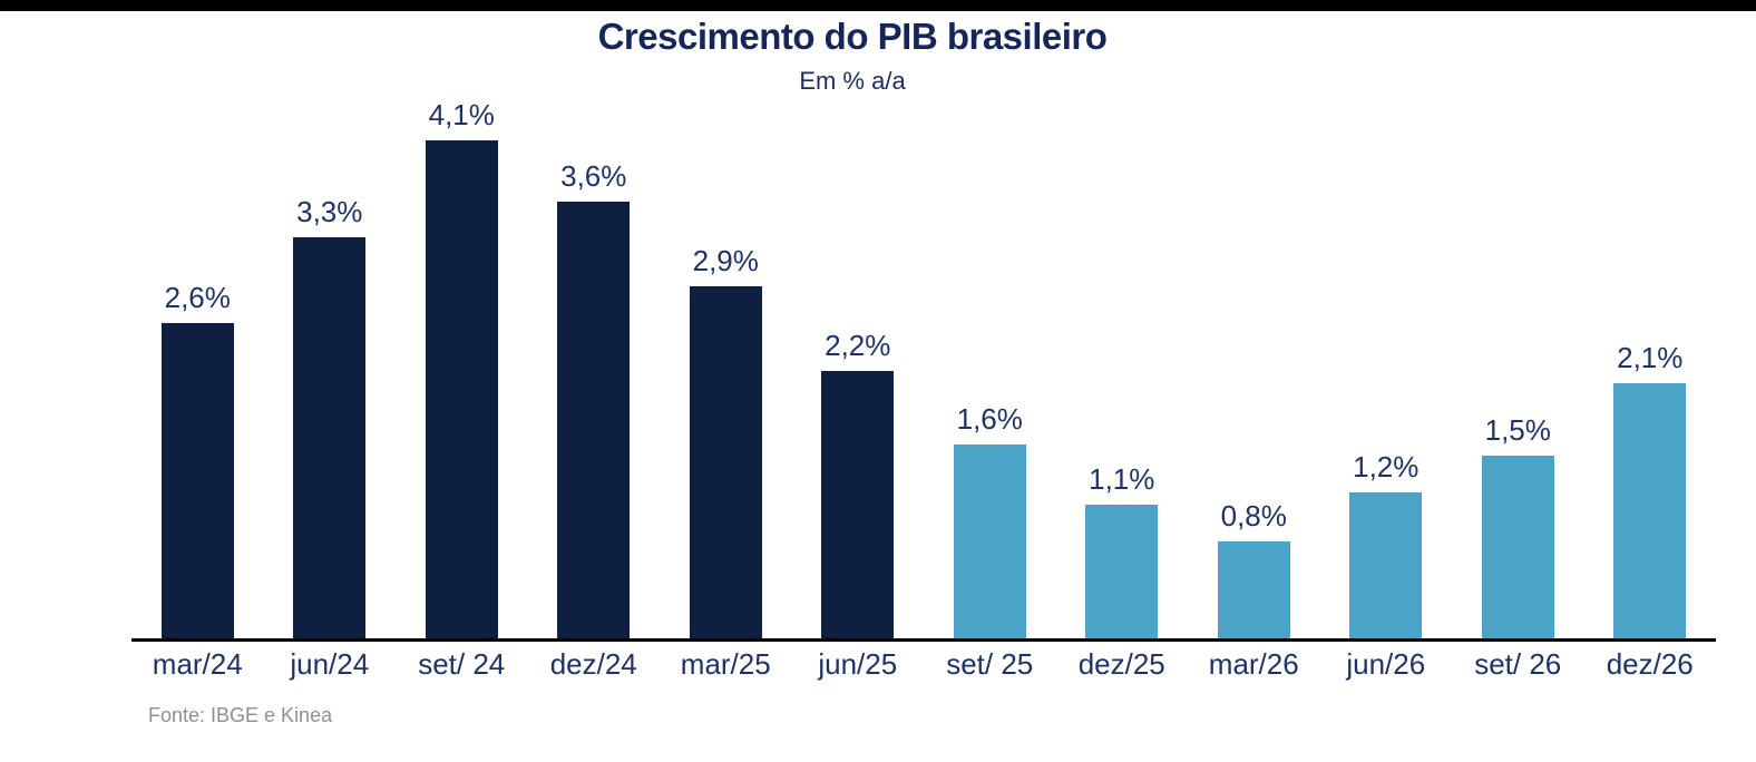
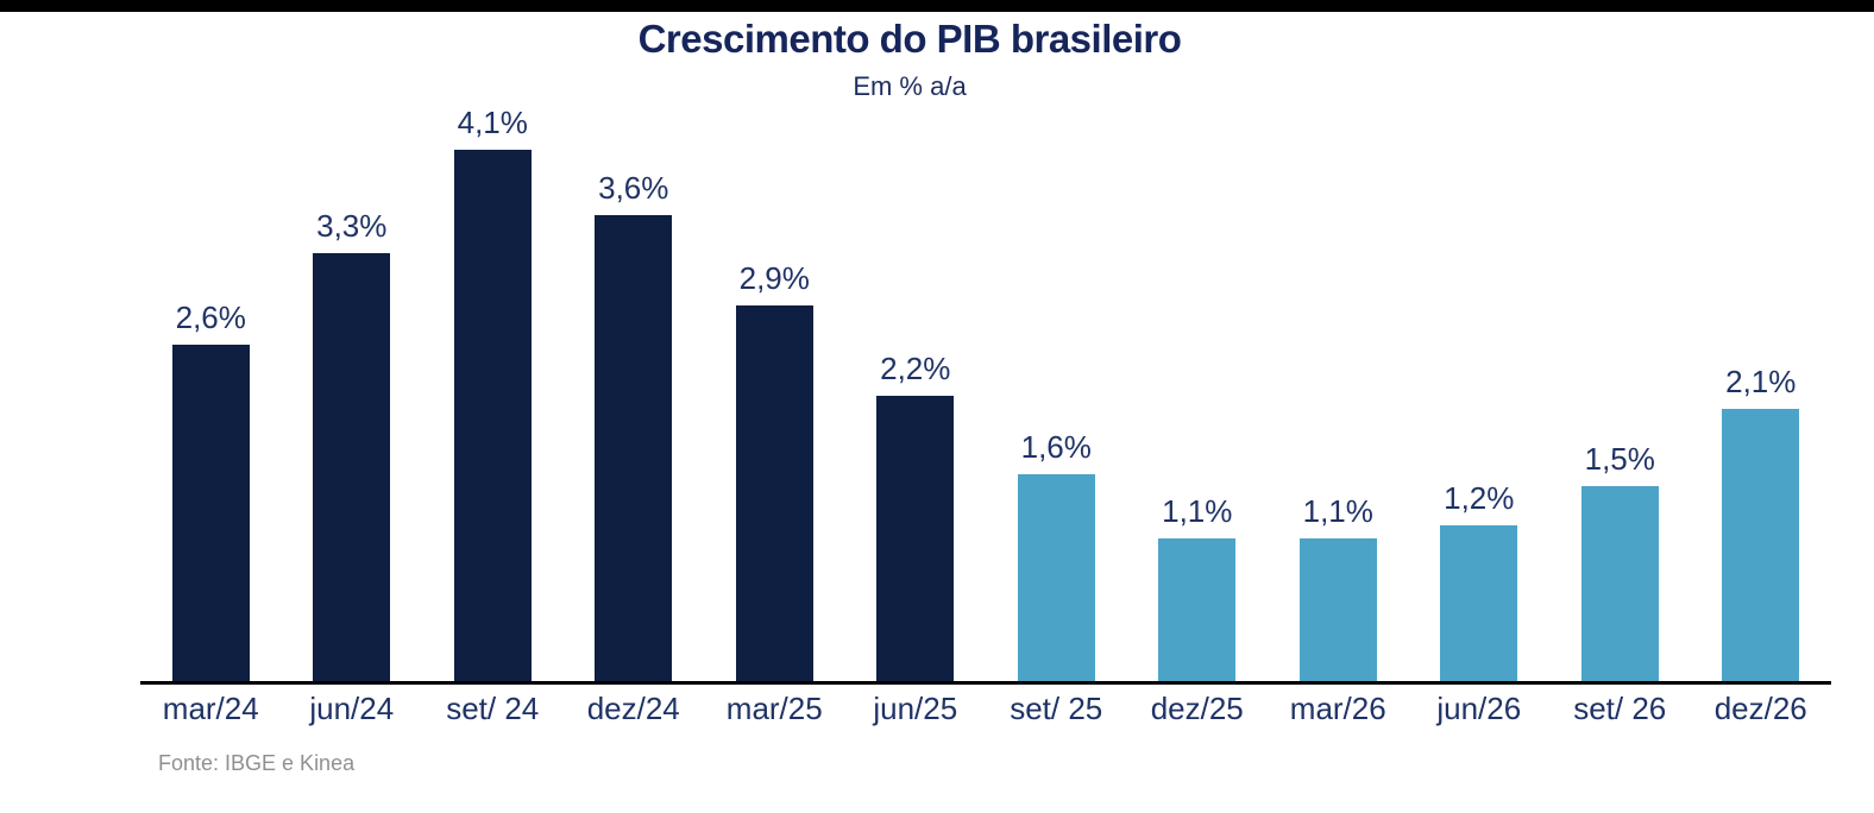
mar/26: 0,8% -> 1,1%
